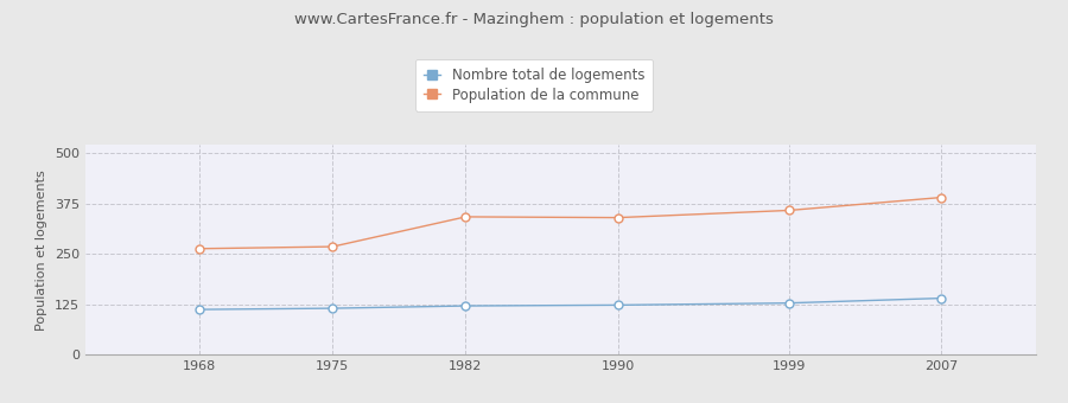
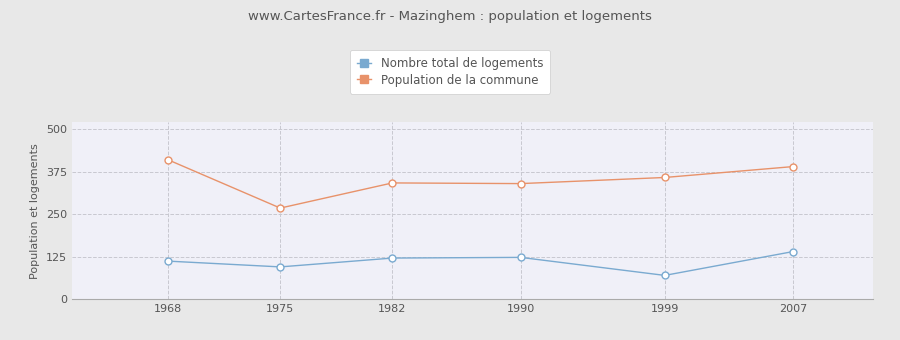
Population de la commune/1968: 263 -> 410
Nombre total de logements/1975: 115 -> 95
Nombre total de logements/1999: 128 -> 70
